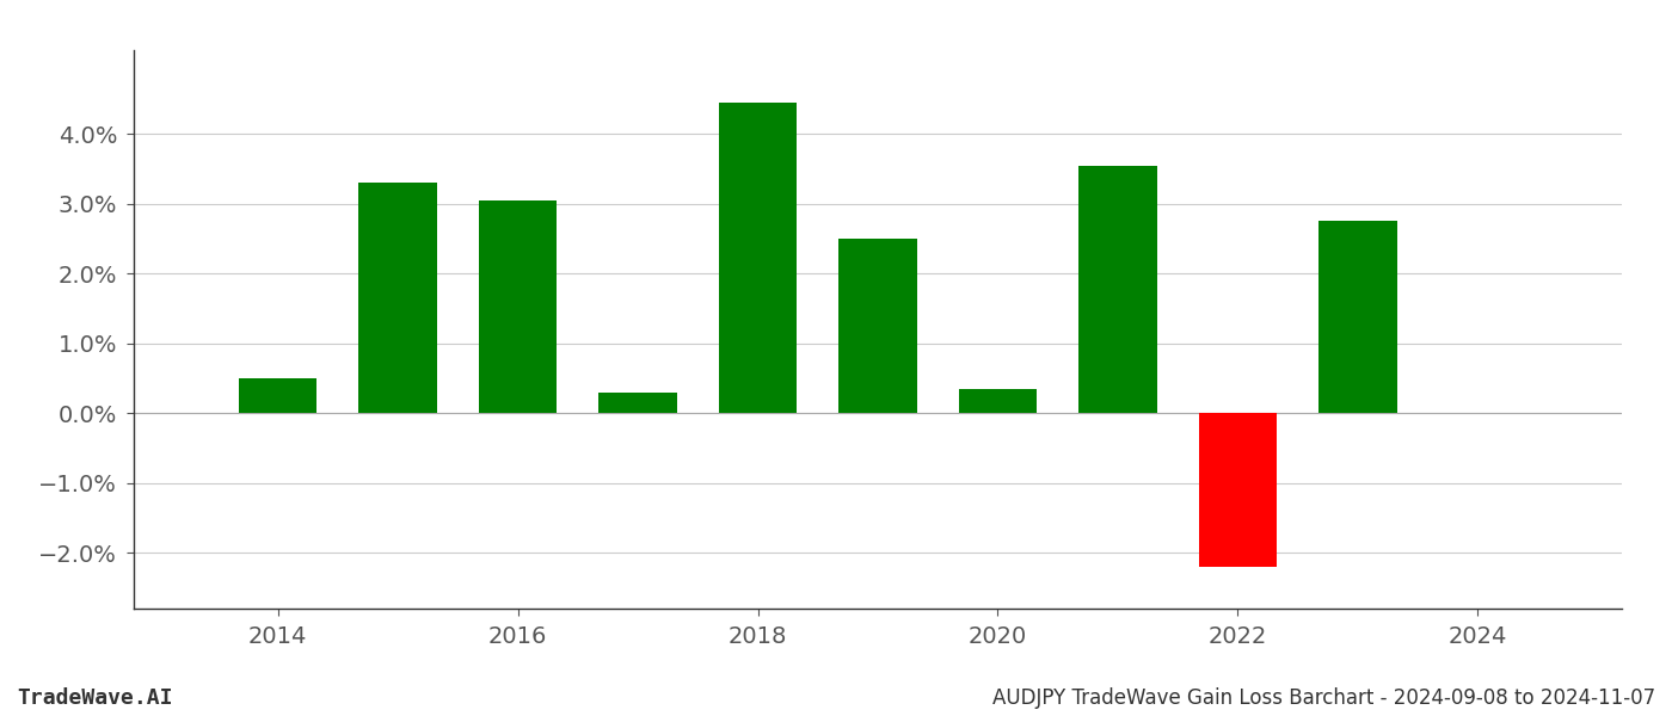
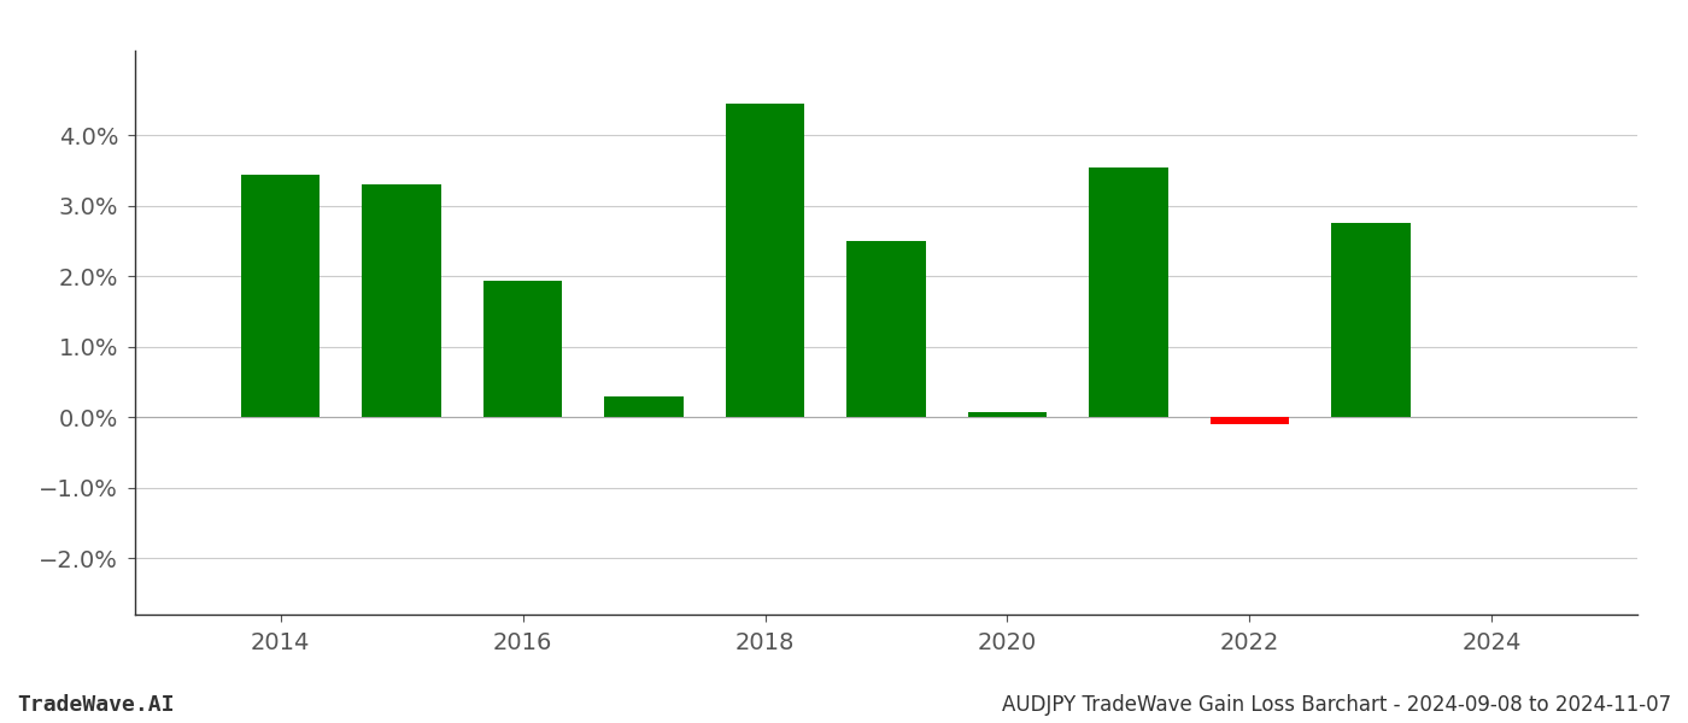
2014: 0.50% -> 3.44%
2016: 3.05% -> 1.94%
2020: 0.35% -> 0.08%
2022: -2.20% -> -0.10%
